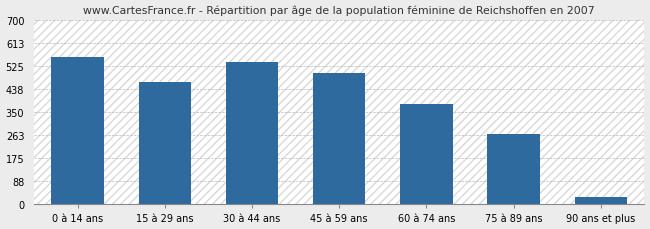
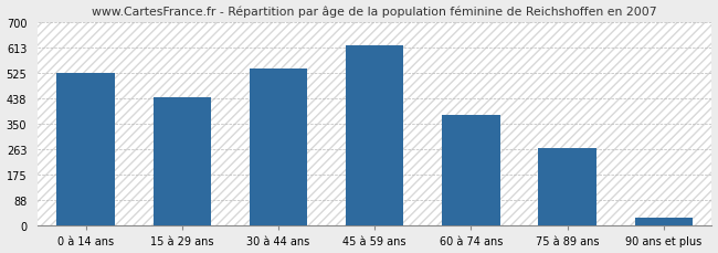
0 à 14 ans: 560 -> 526
15 à 29 ans: 465 -> 443
45 à 59 ans: 500 -> 622
